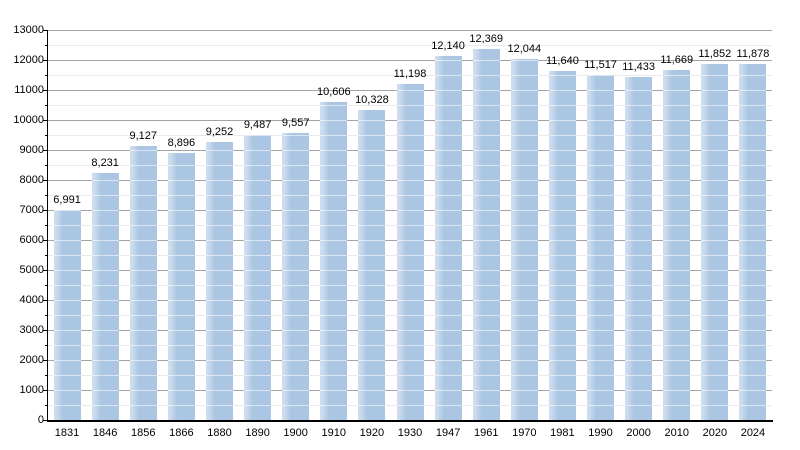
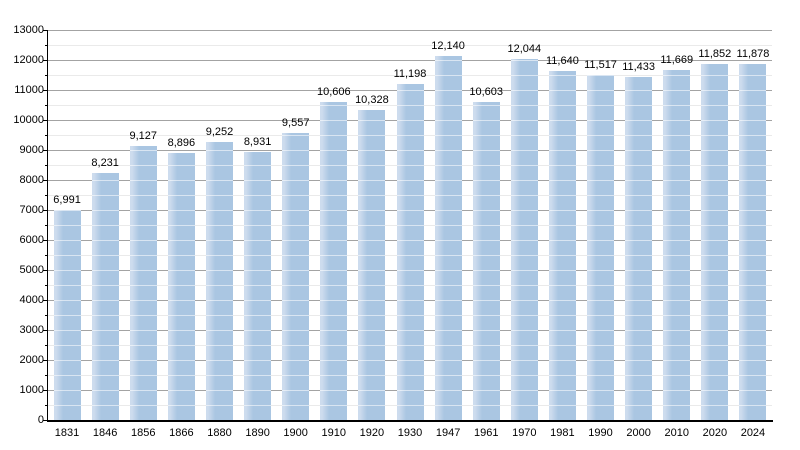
1890: 9,487 -> 8,931
1961: 12,369 -> 10,603
